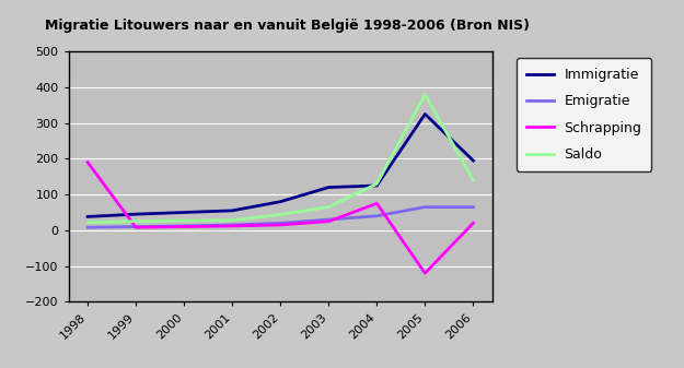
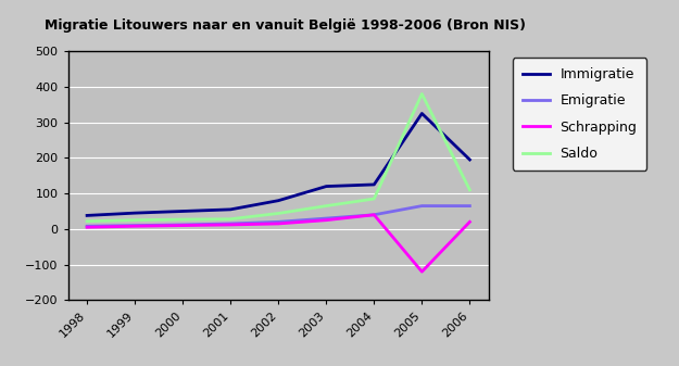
Schrapping/1998: 190 -> 5
Schrapping/2004: 75 -> 40
Saldo/2004: 130 -> 85
Saldo/2006: 140 -> 110
